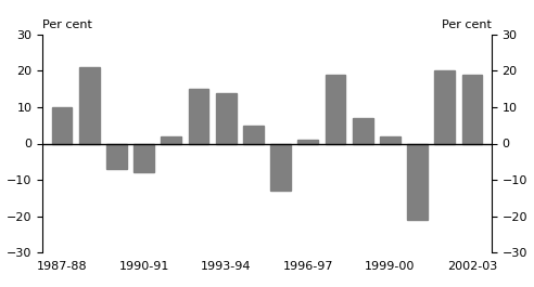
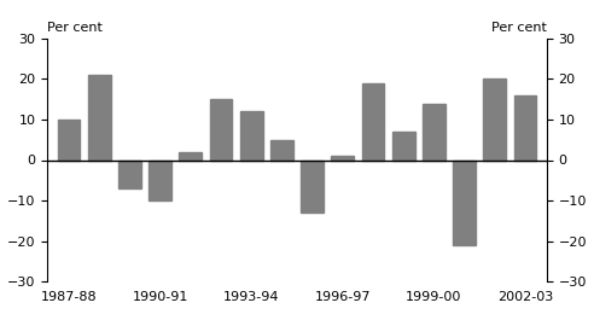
1990-91: -8 -> -10
1993-94: 14 -> 12
1999-00: 2 -> 14
2002-03: 19 -> 16
